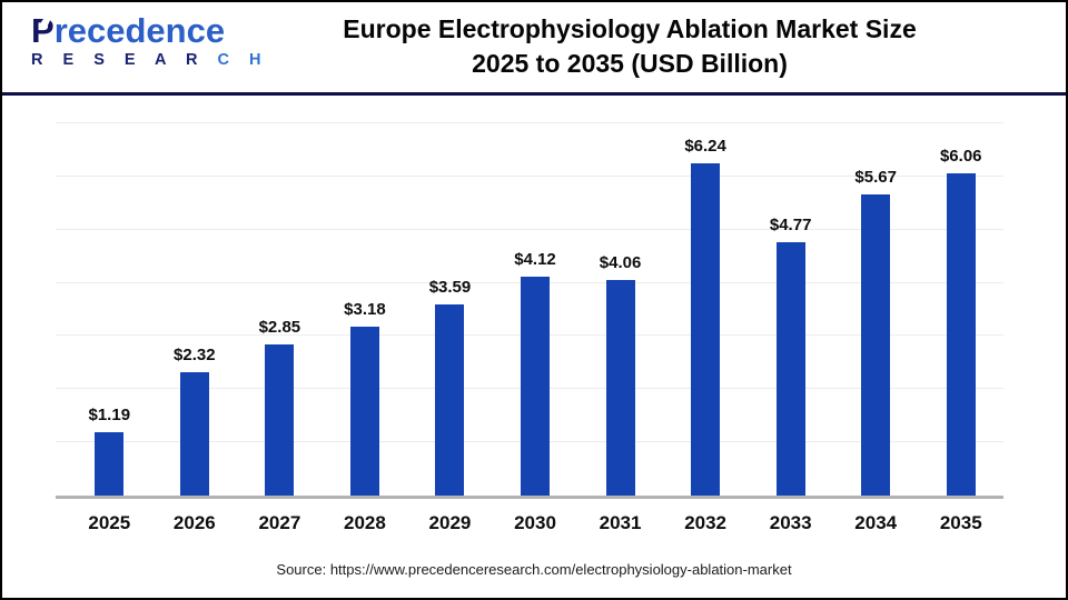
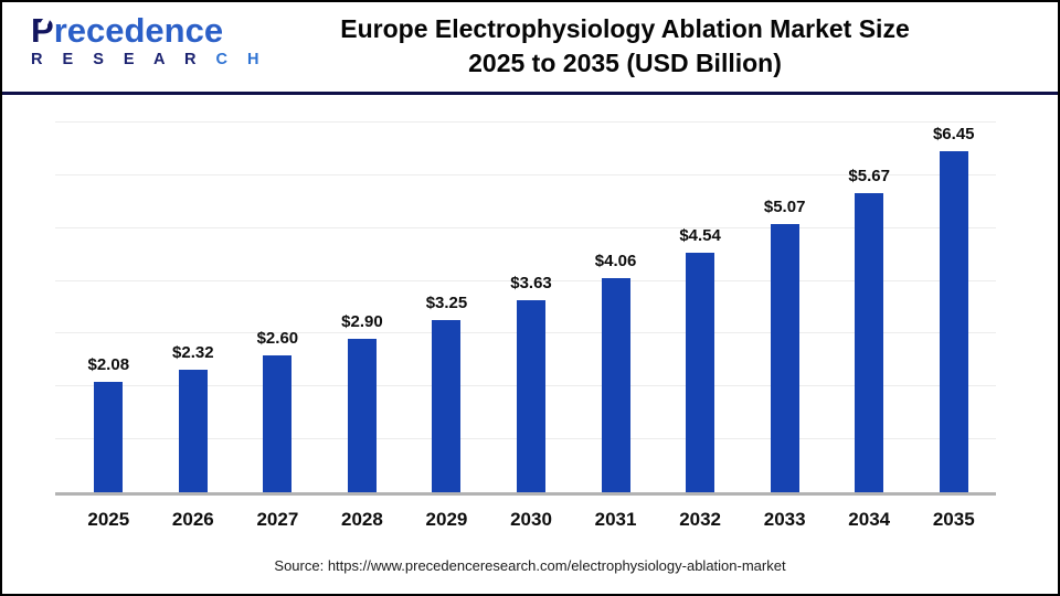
2025: $1.19 -> $2.08
2027: $2.85 -> $2.60
2028: $3.18 -> $2.90
2029: $3.59 -> $3.25
2030: $4.12 -> $3.63
2032: $6.24 -> $4.54
2033: $4.77 -> $5.07
2035: $6.06 -> $6.45
